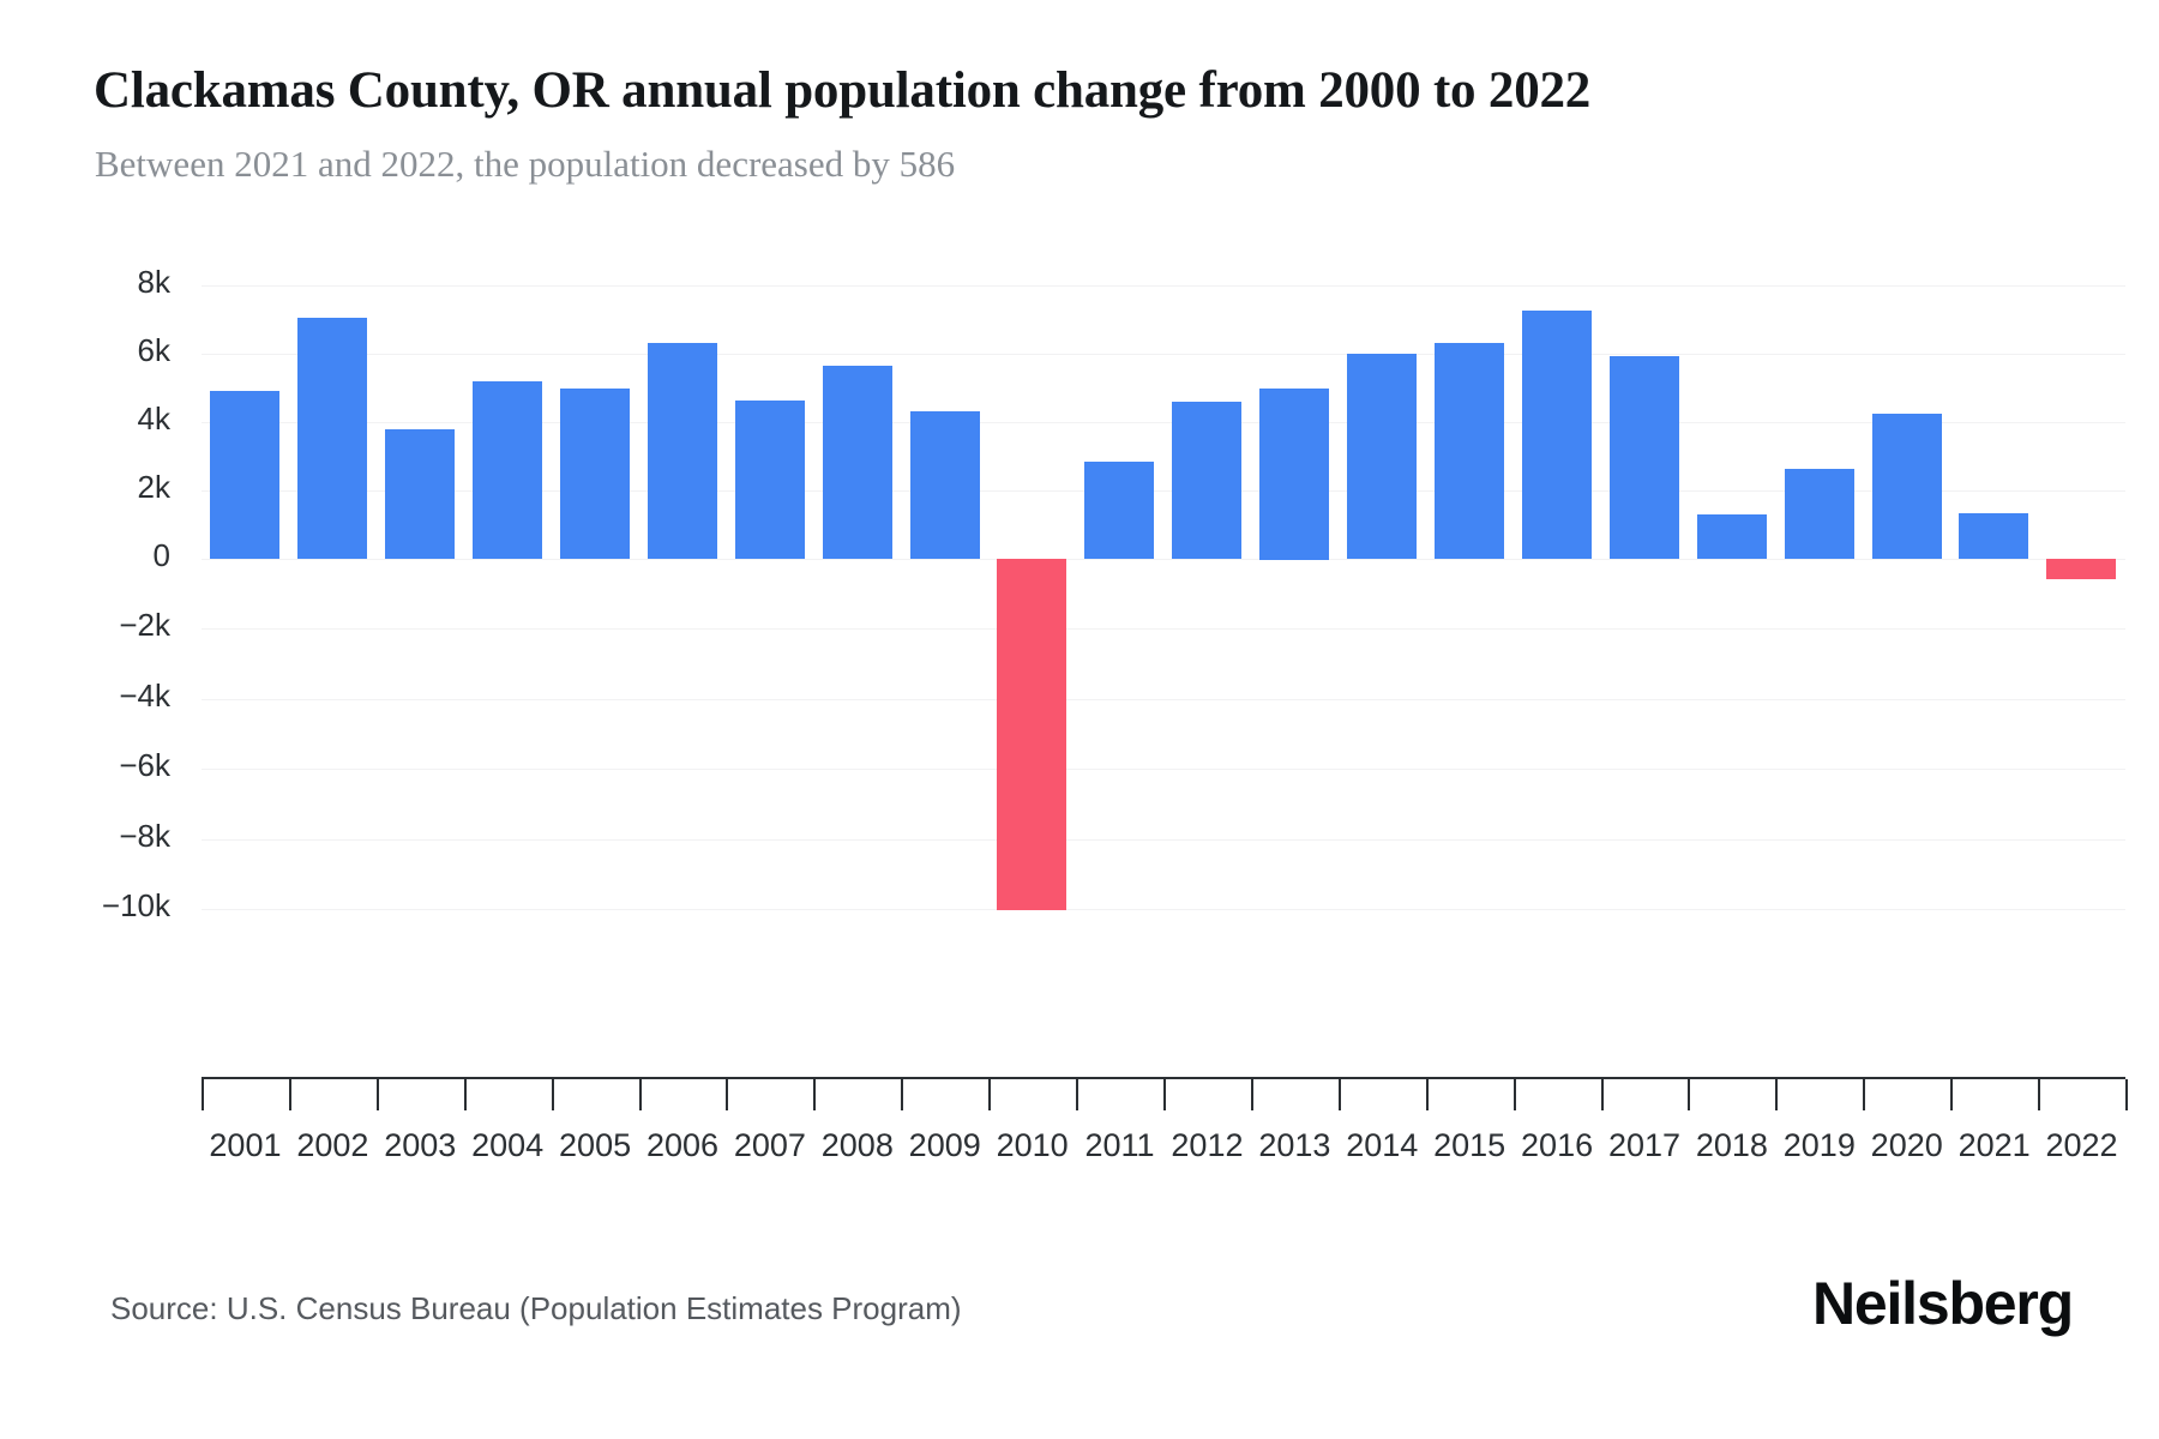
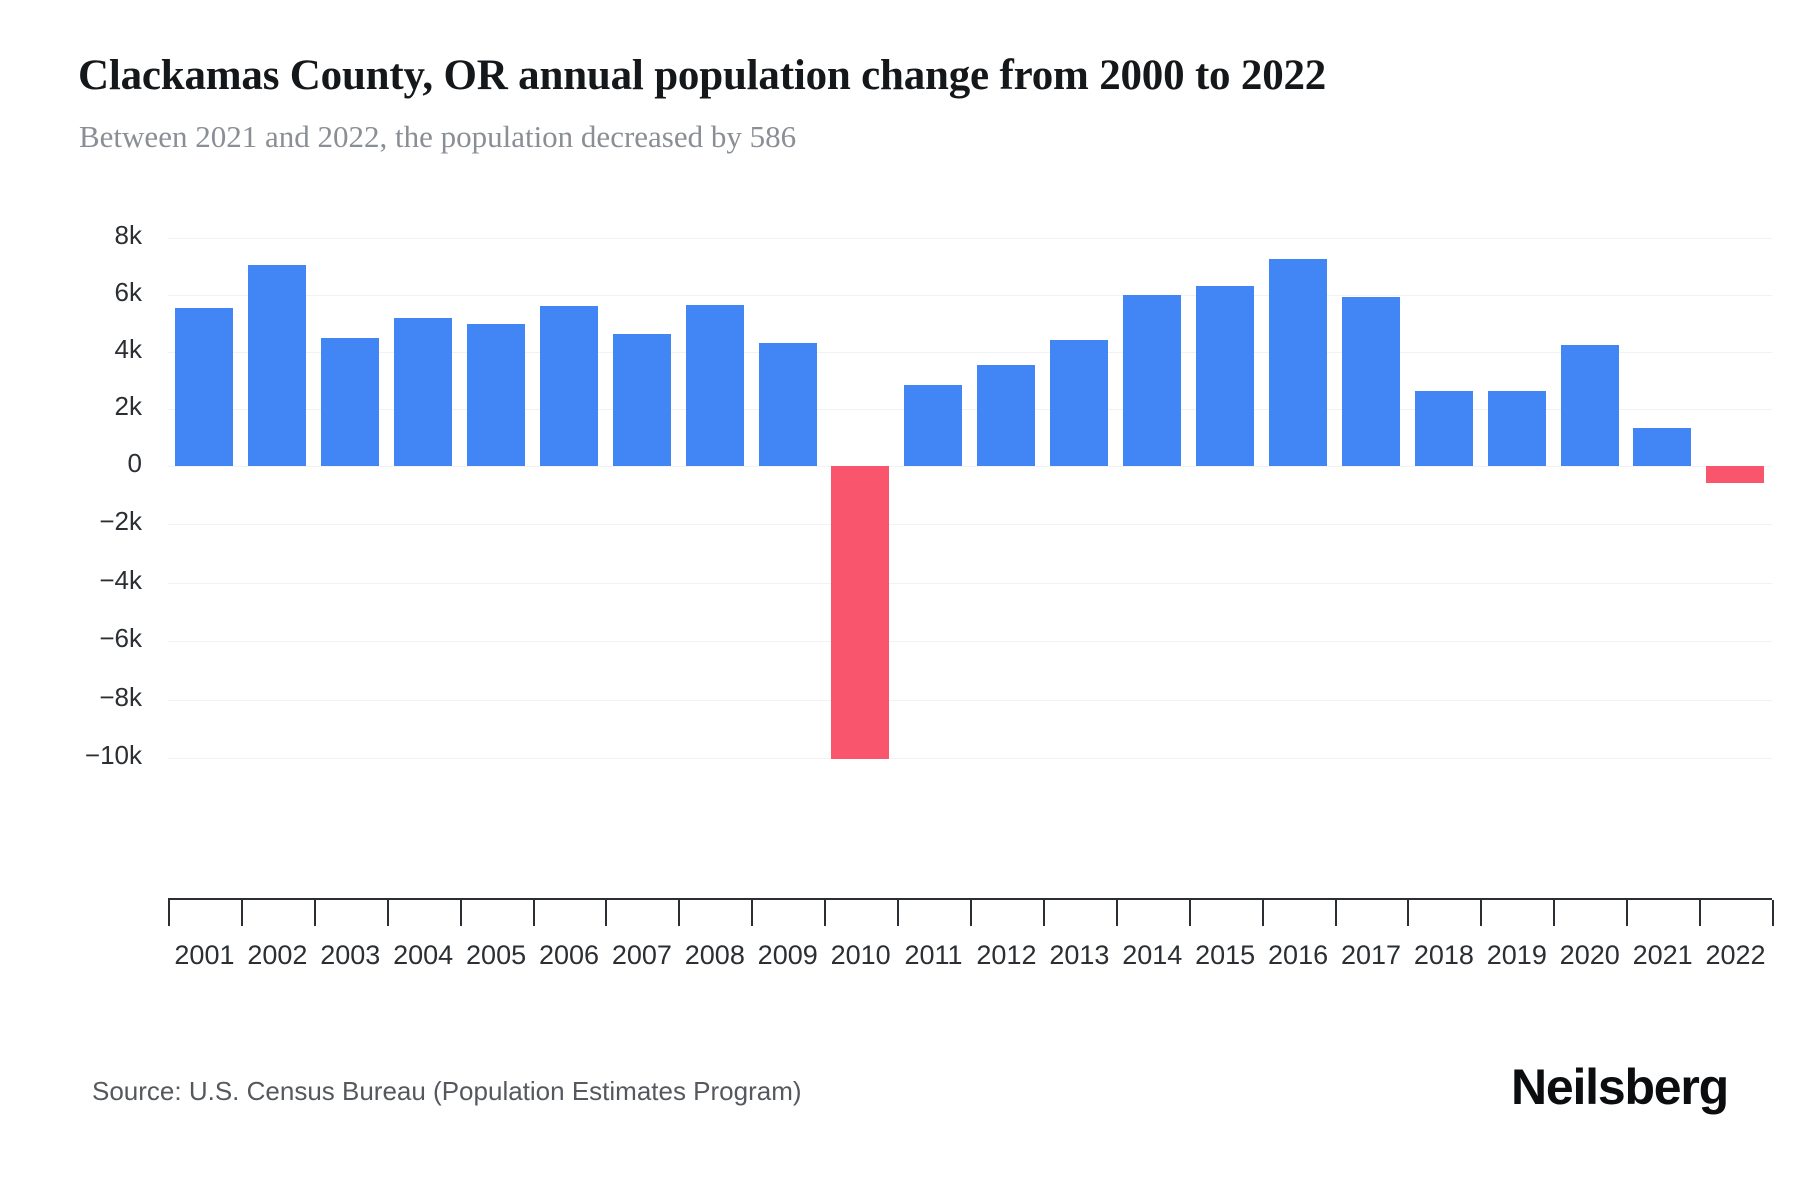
2001: 4.9k -> 5.5k
2003: 3.8k -> 4.5k
2006: 6.3k -> 5.6k
2012: 4.6k -> 3.5k
2013: 5.0k -> 4.4k
2018: 1.3k -> 2.6k
